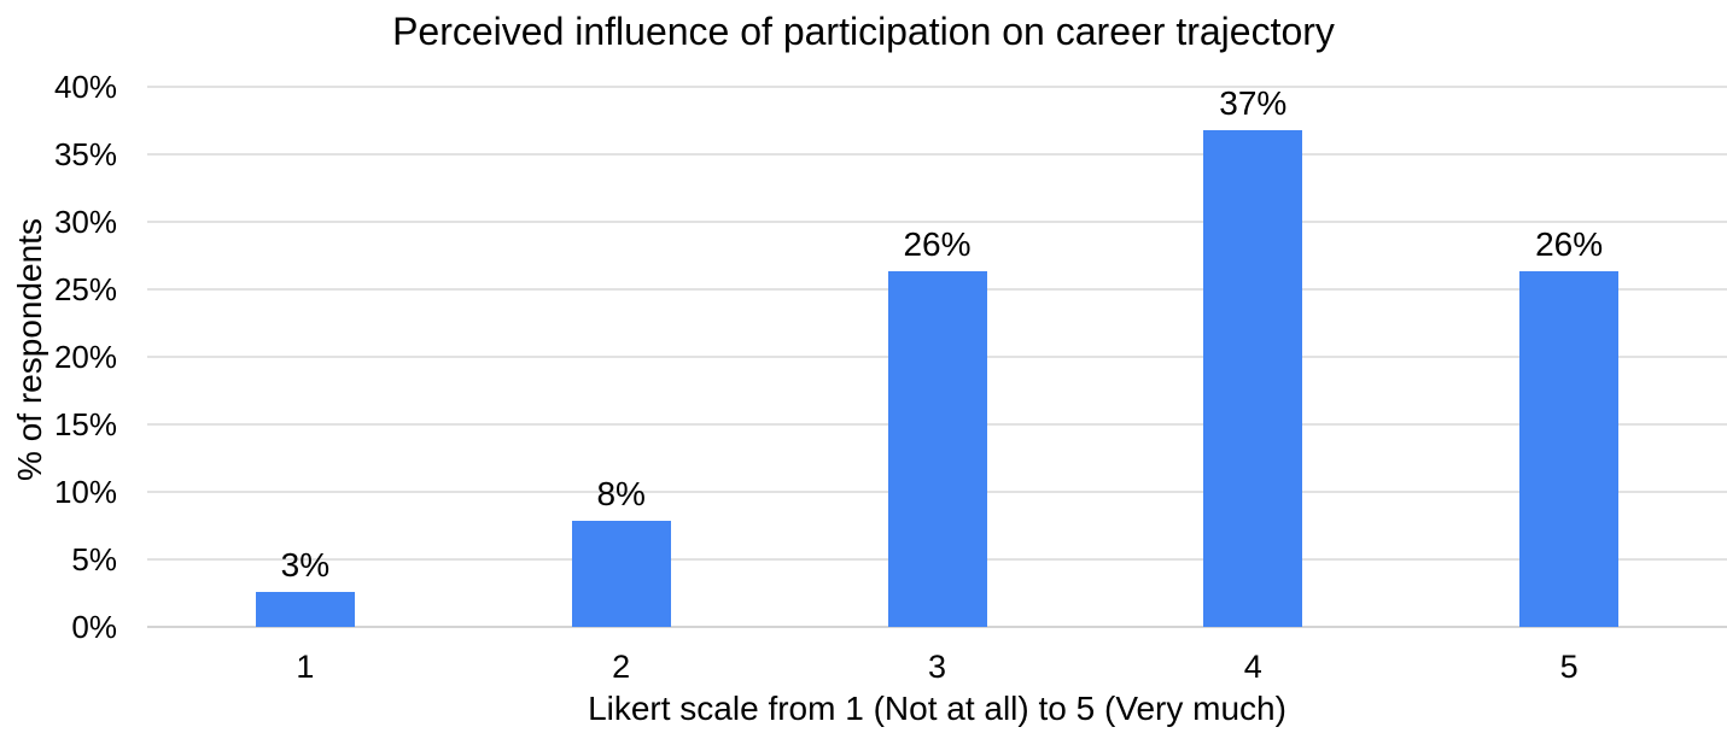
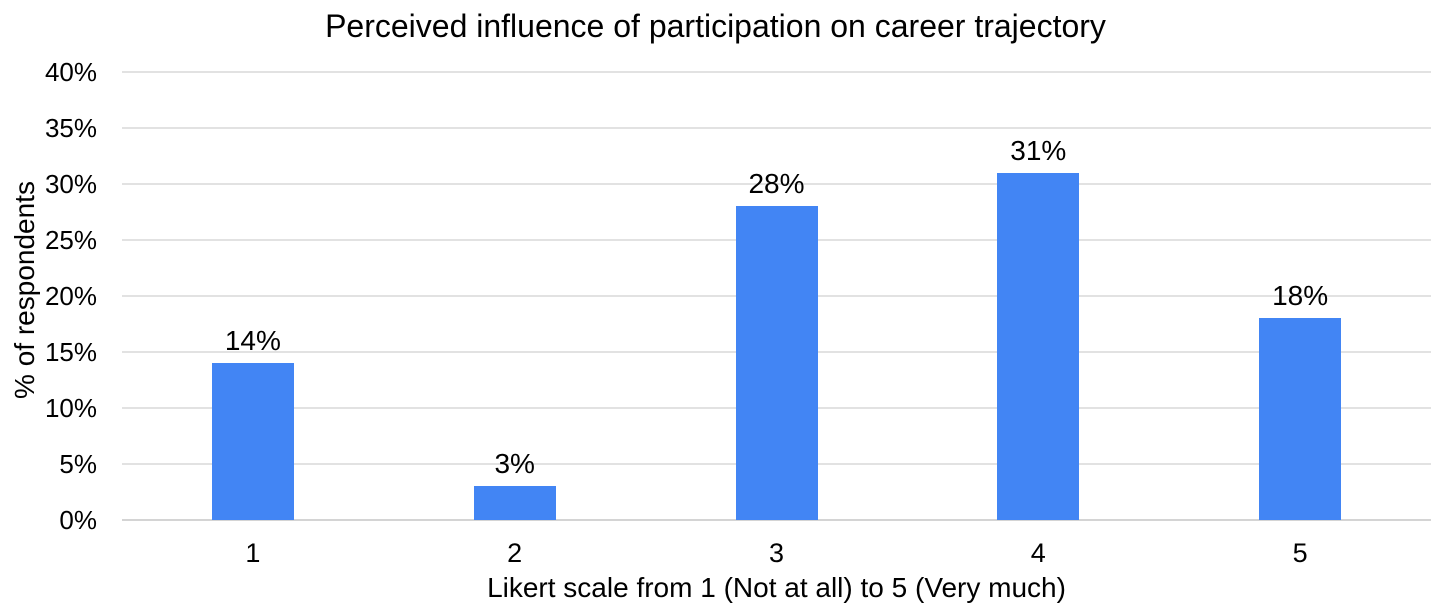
1: 3% -> 14%
2: 8% -> 3%
3: 26% -> 28%
4: 37% -> 31%
5: 26% -> 18%
